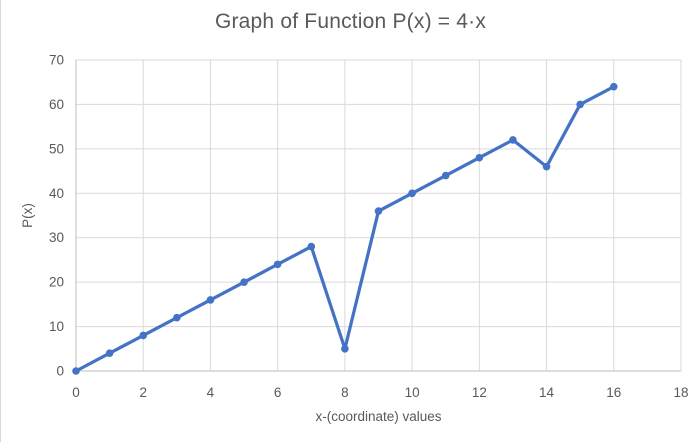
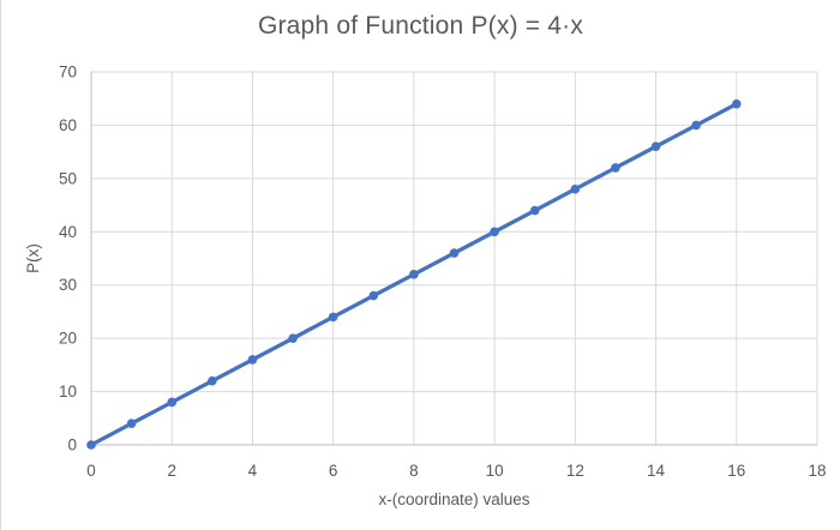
8: 5 -> 32
14: 46 -> 56
